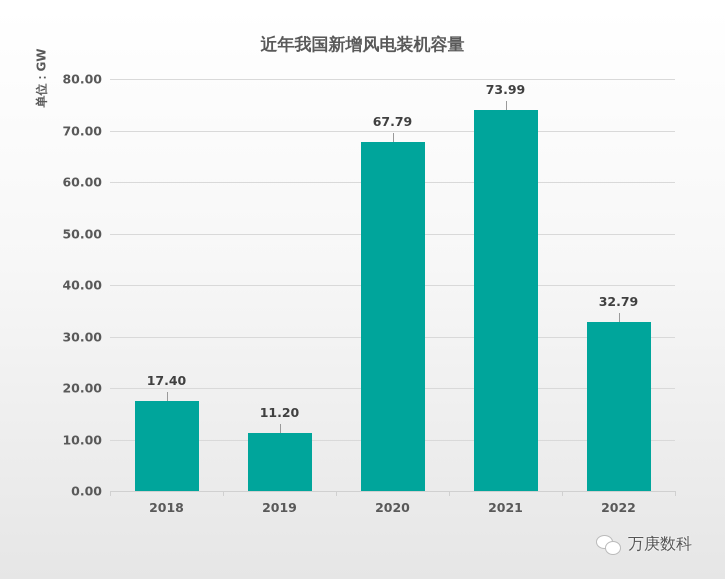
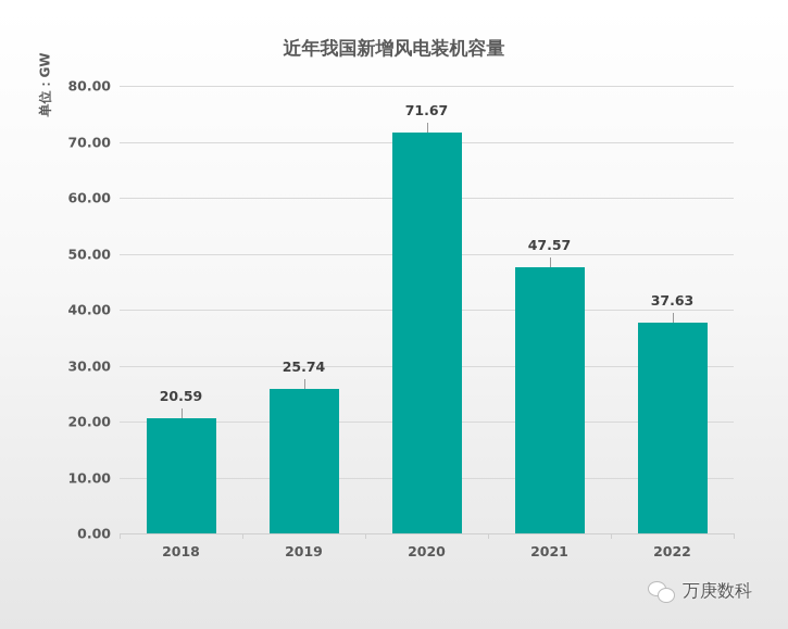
2018: 17.40 -> 20.59
2019: 11.20 -> 25.74
2020: 67.79 -> 71.67
2021: 73.99 -> 47.57
2022: 32.79 -> 37.63
